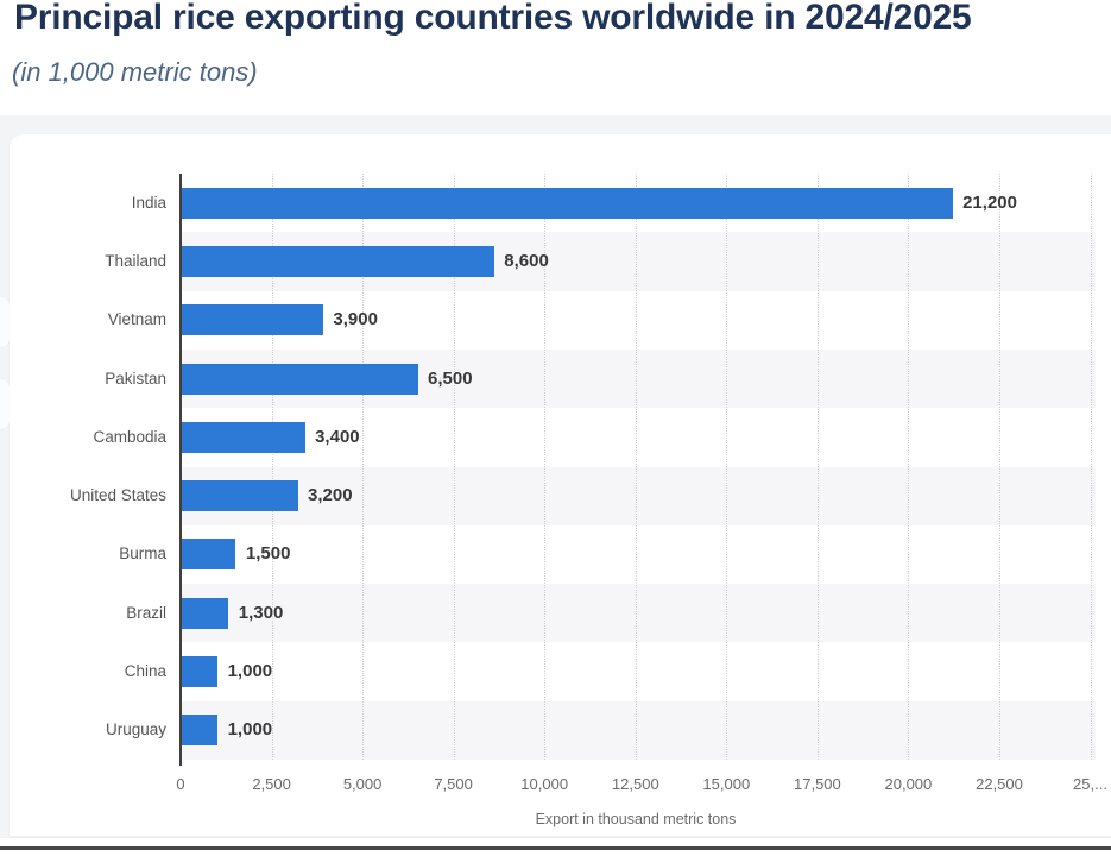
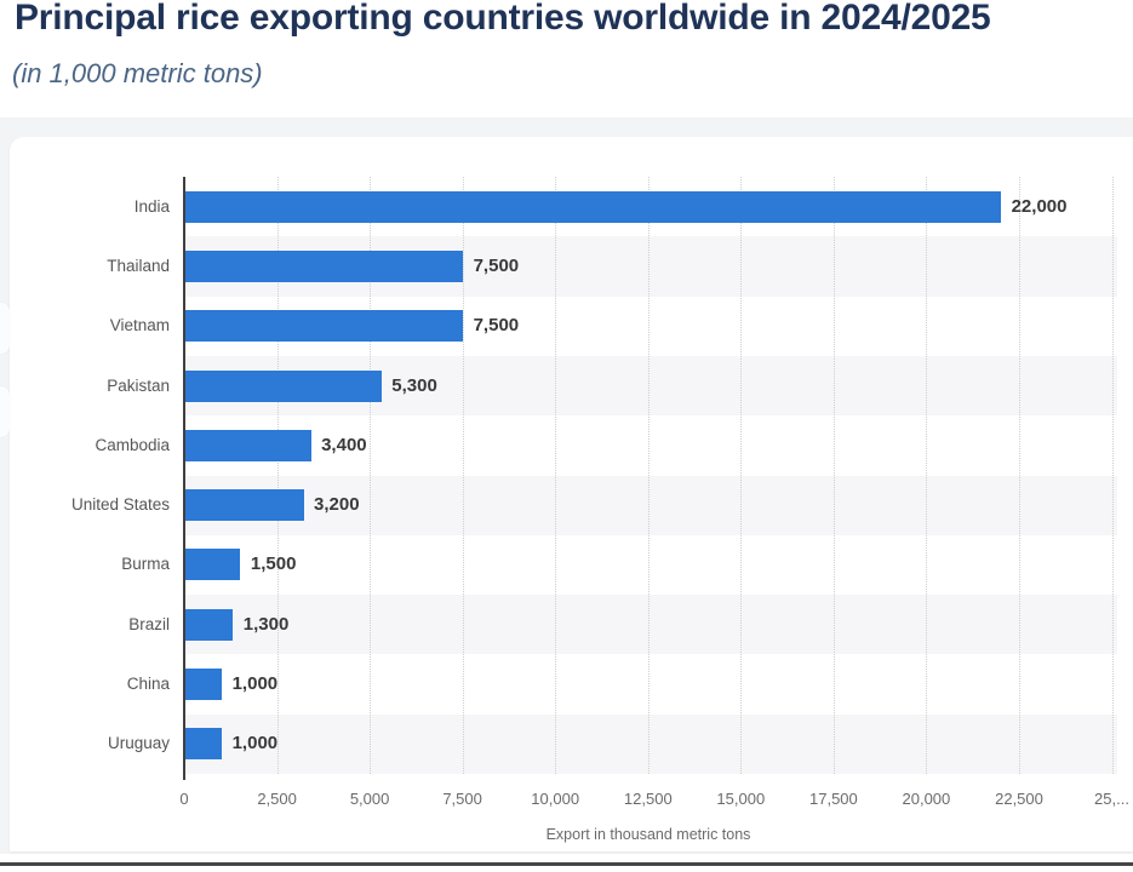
India: 21,200 -> 22,000
Thailand: 8,600 -> 7,500
Vietnam: 3,900 -> 7,500
Pakistan: 6,500 -> 5,300
